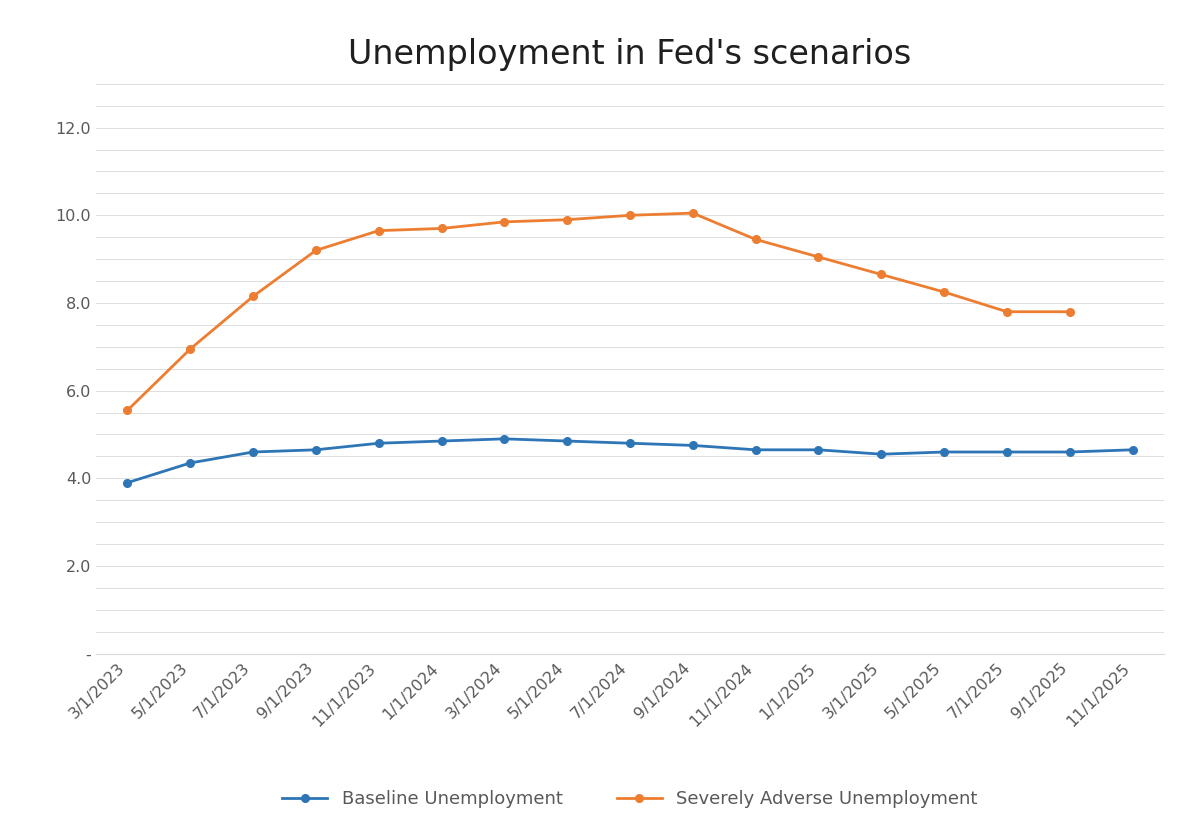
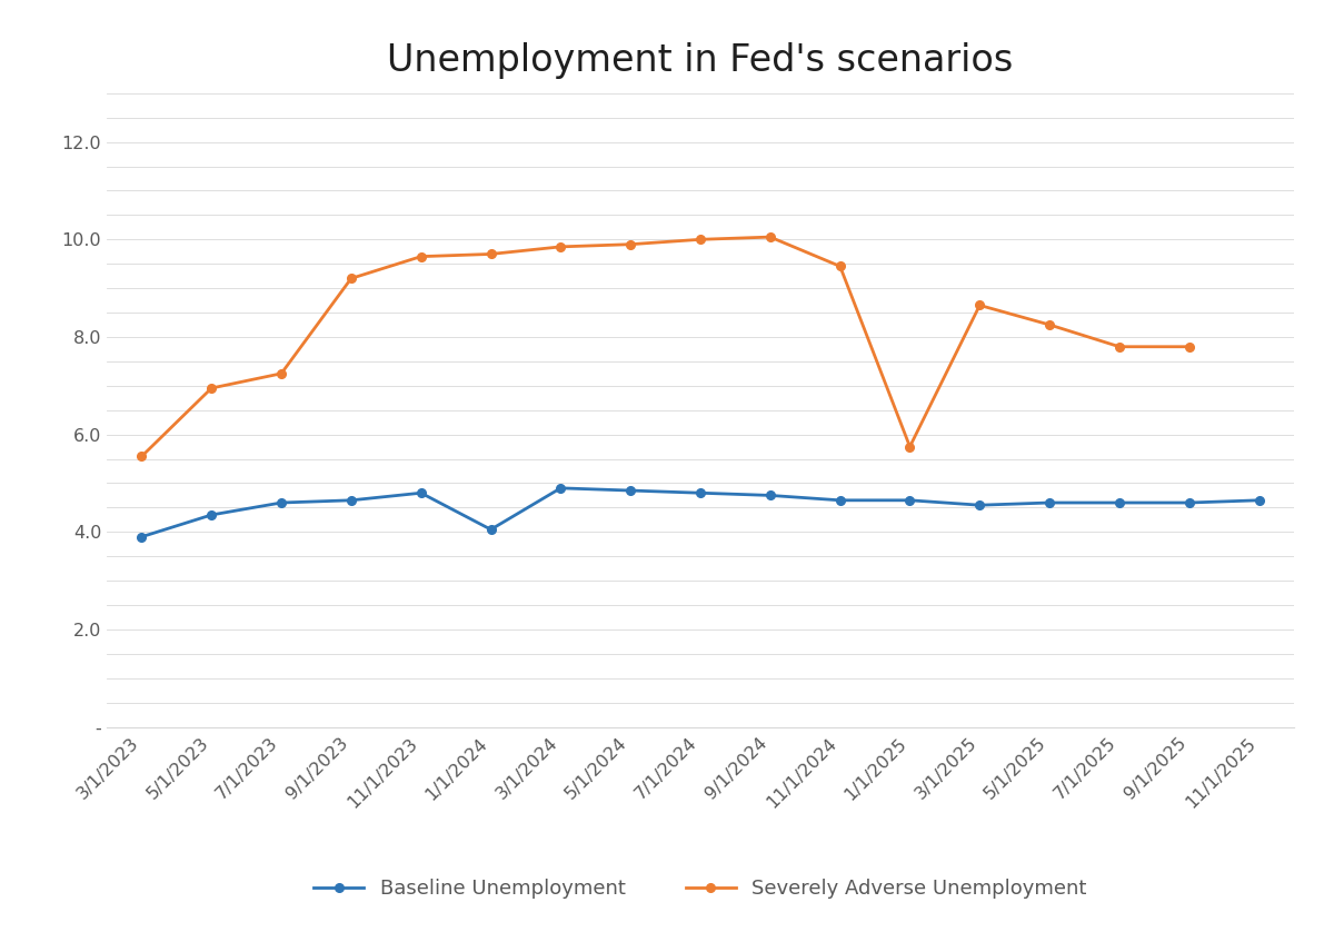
Severely Adverse Unemployment/7/1/2023: 8.15 -> 7.25
Baseline Unemployment/1/1/2024: 4.85 -> 4.05
Severely Adverse Unemployment/1/1/2025: 9.05 -> 5.75
